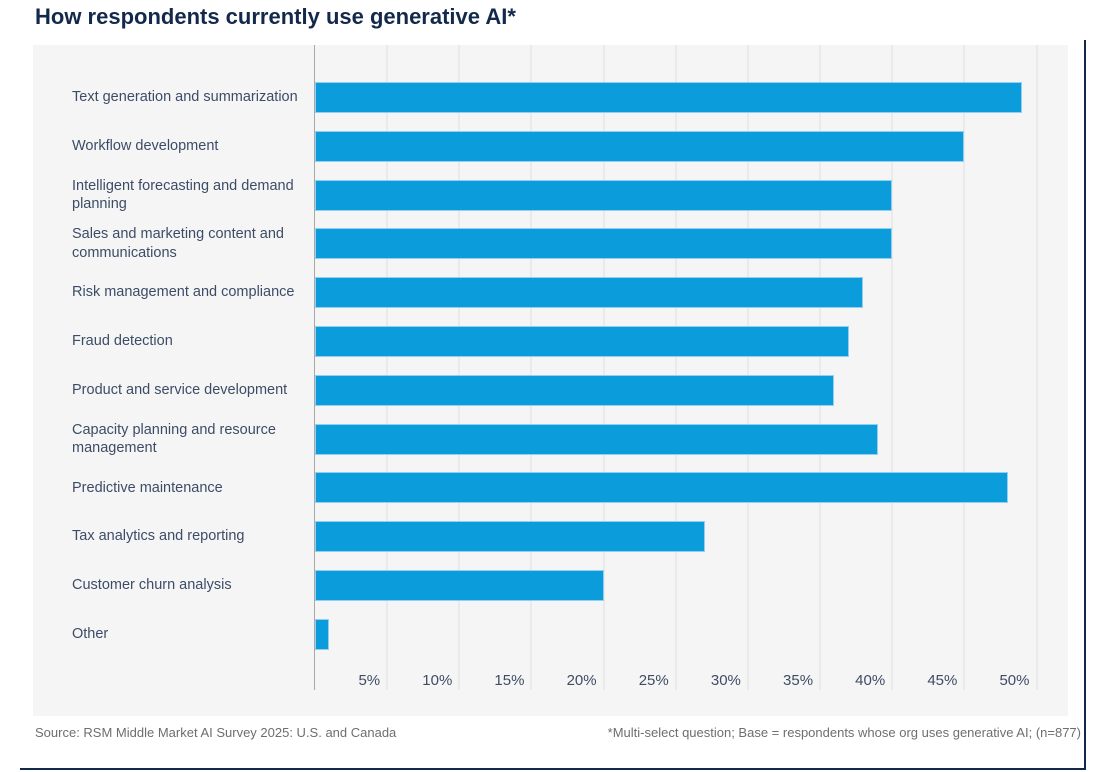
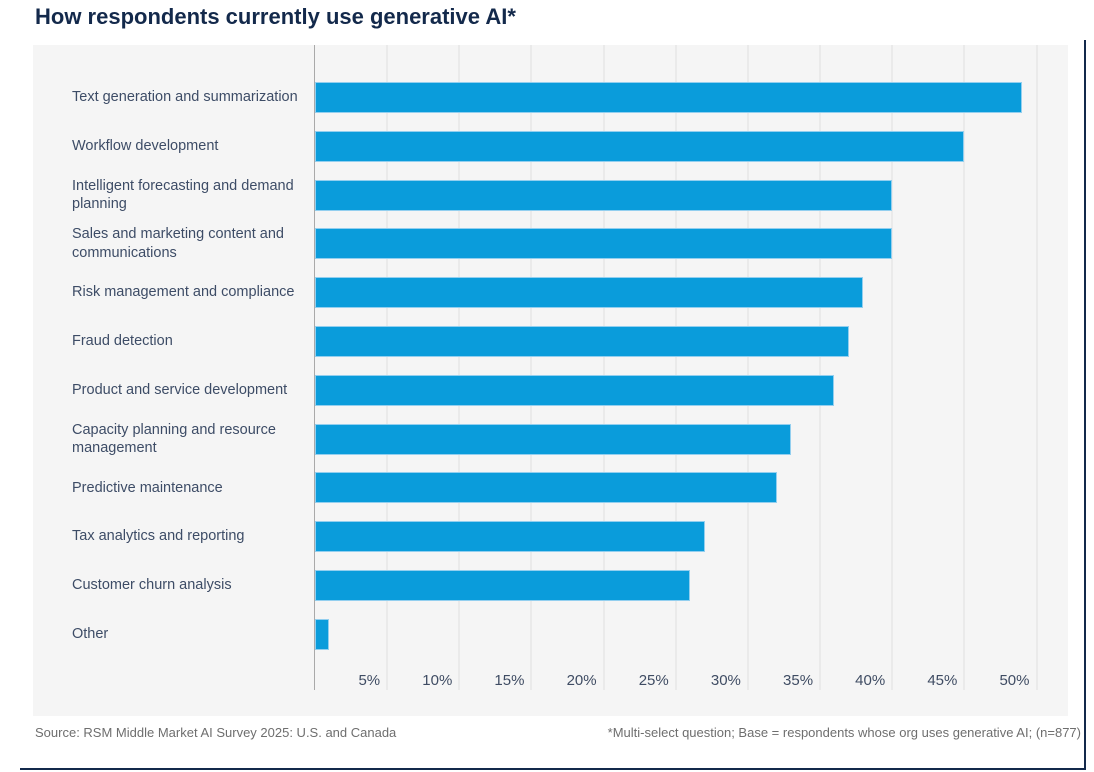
Capacity planning and resource management: 39% -> 33%
Predictive maintenance: 48% -> 32%
Customer churn analysis: 20% -> 26%
